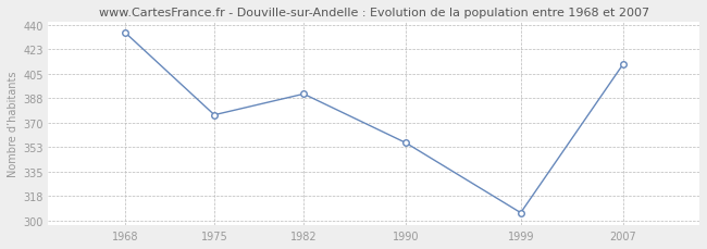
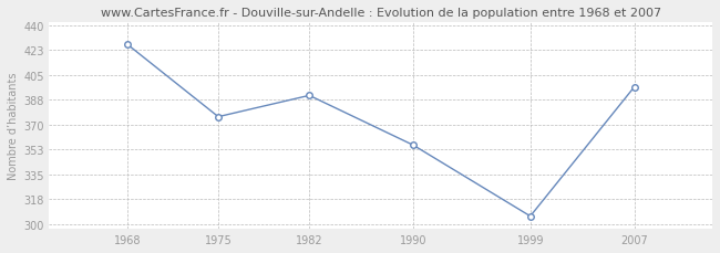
1968: 435 -> 427
2007: 412 -> 397
